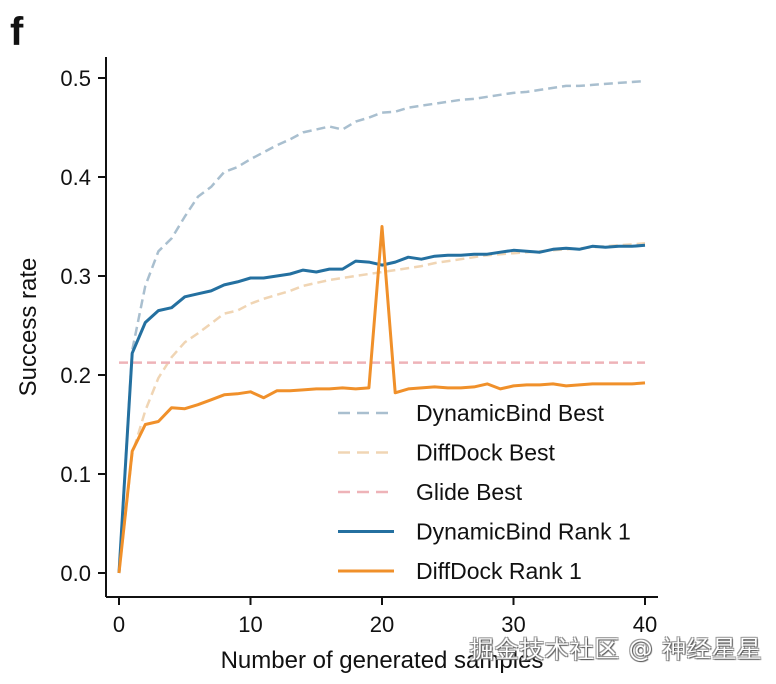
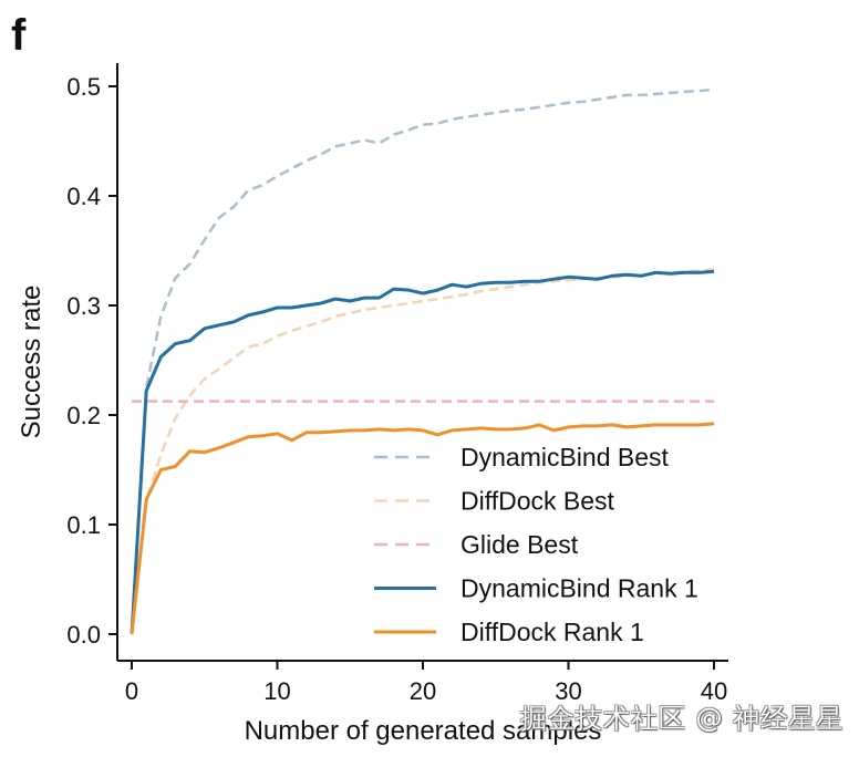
DiffDock Rank 1/20: 0.35 -> 0.19
